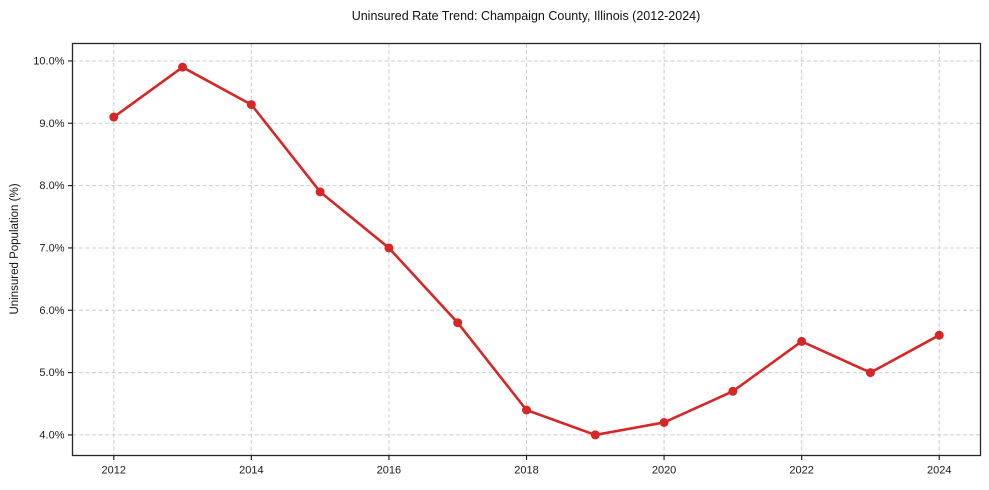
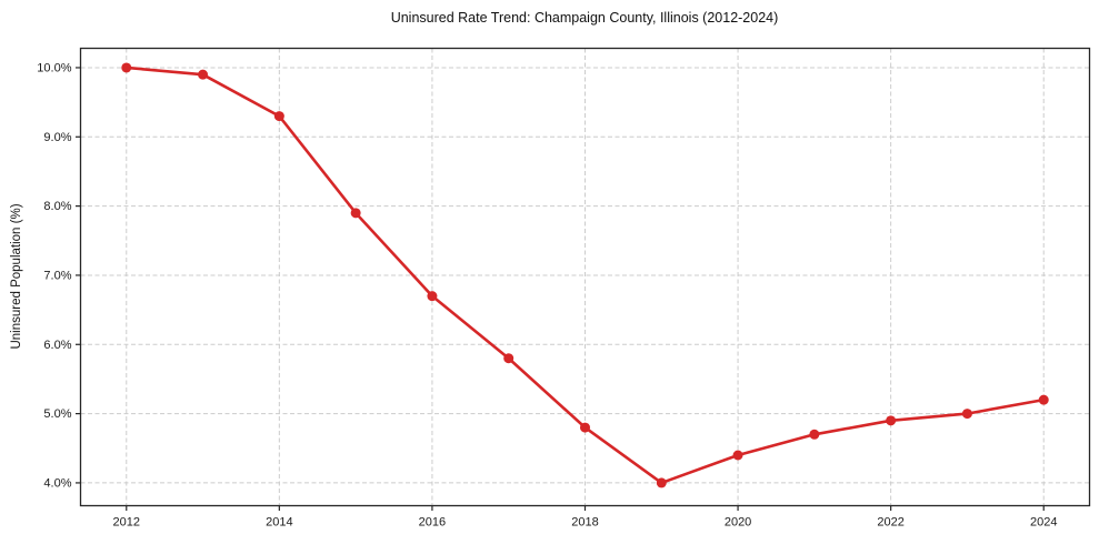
2012: 9.1% -> 10.0%
2016: 7.0% -> 6.7%
2018: 4.4% -> 4.8%
2020: 4.2% -> 4.4%
2022: 5.5% -> 4.9%
2024: 5.6% -> 5.2%
